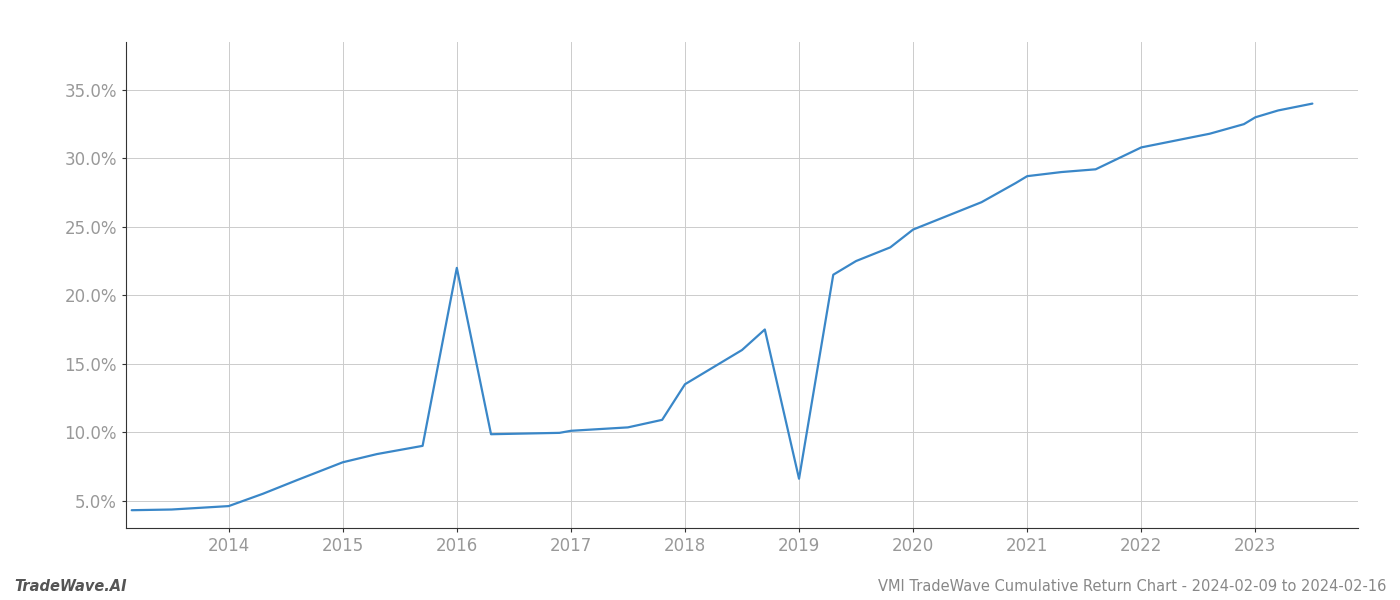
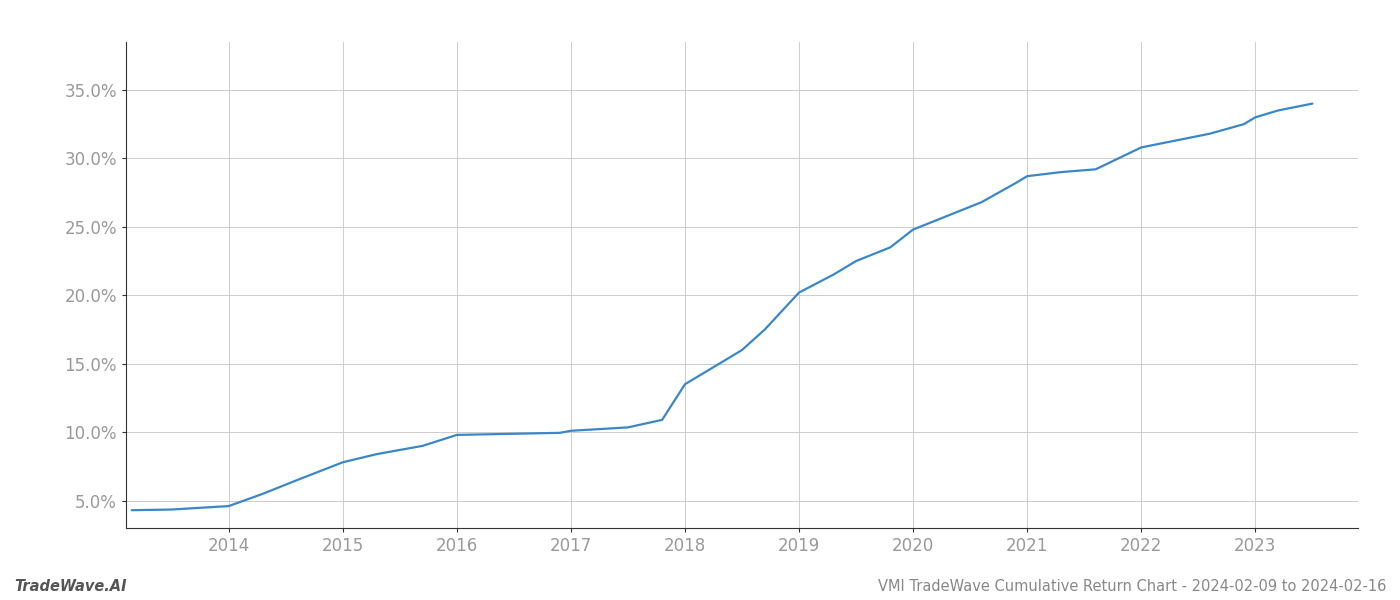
2016: 22.0% -> 9.8%
2019: 6.6% -> 20.2%
